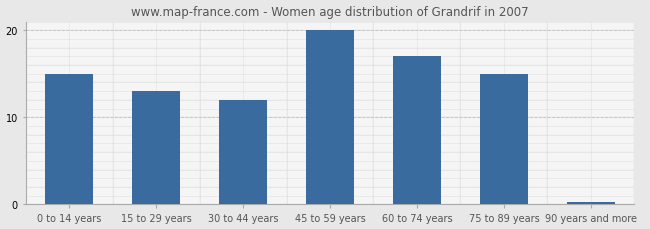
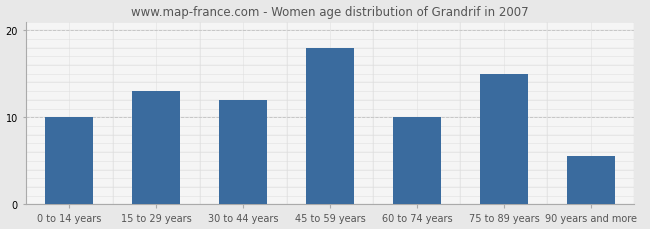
0 to 14 years: 15.0 -> 10.0
45 to 59 years: 20.0 -> 18.0
60 to 74 years: 17.0 -> 10.0
90 years and more: 0.3 -> 5.6
